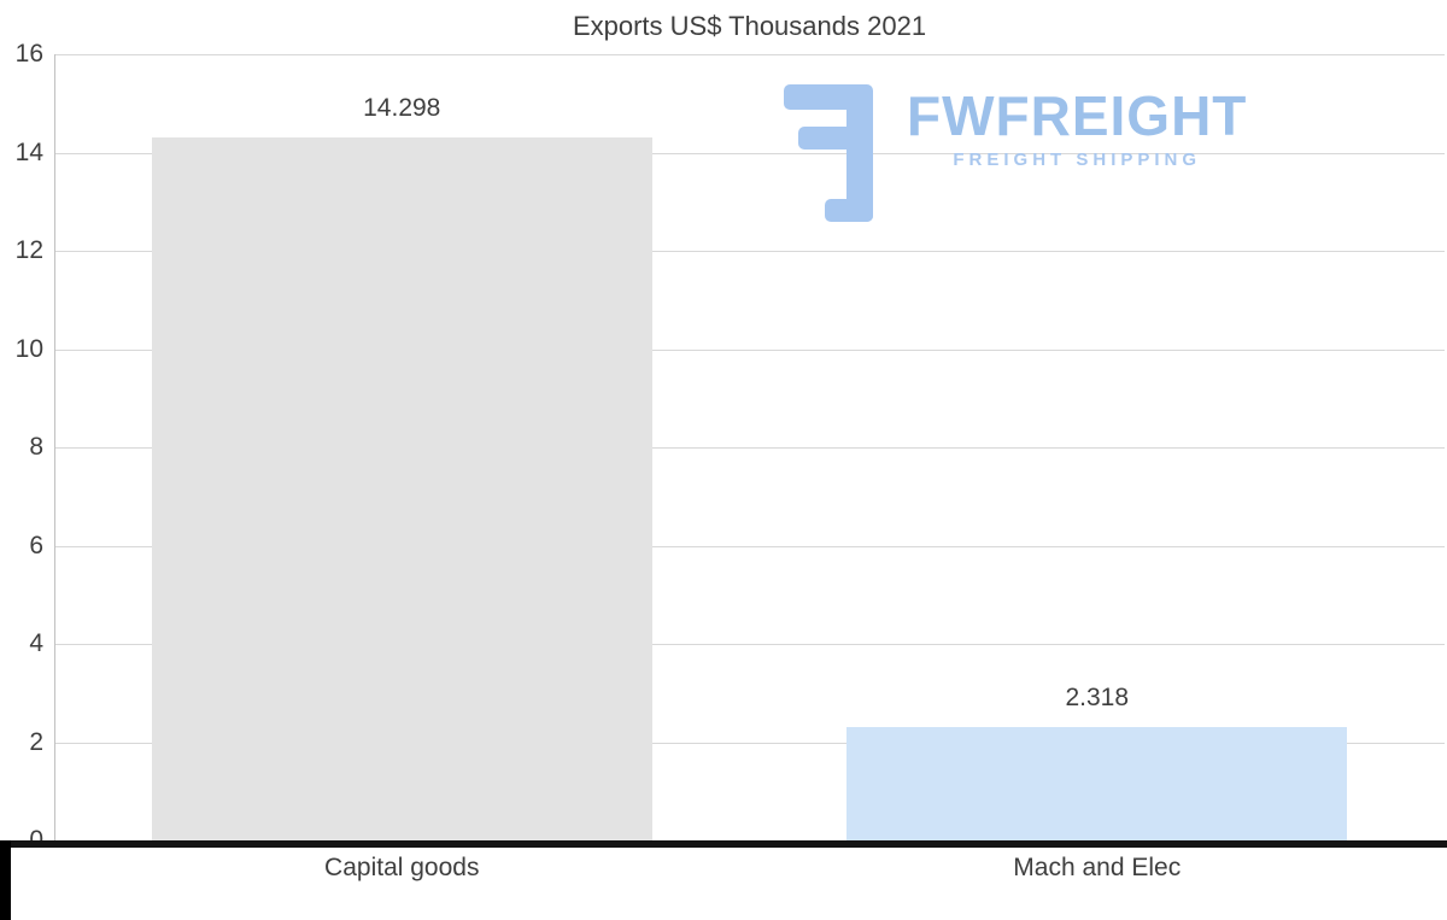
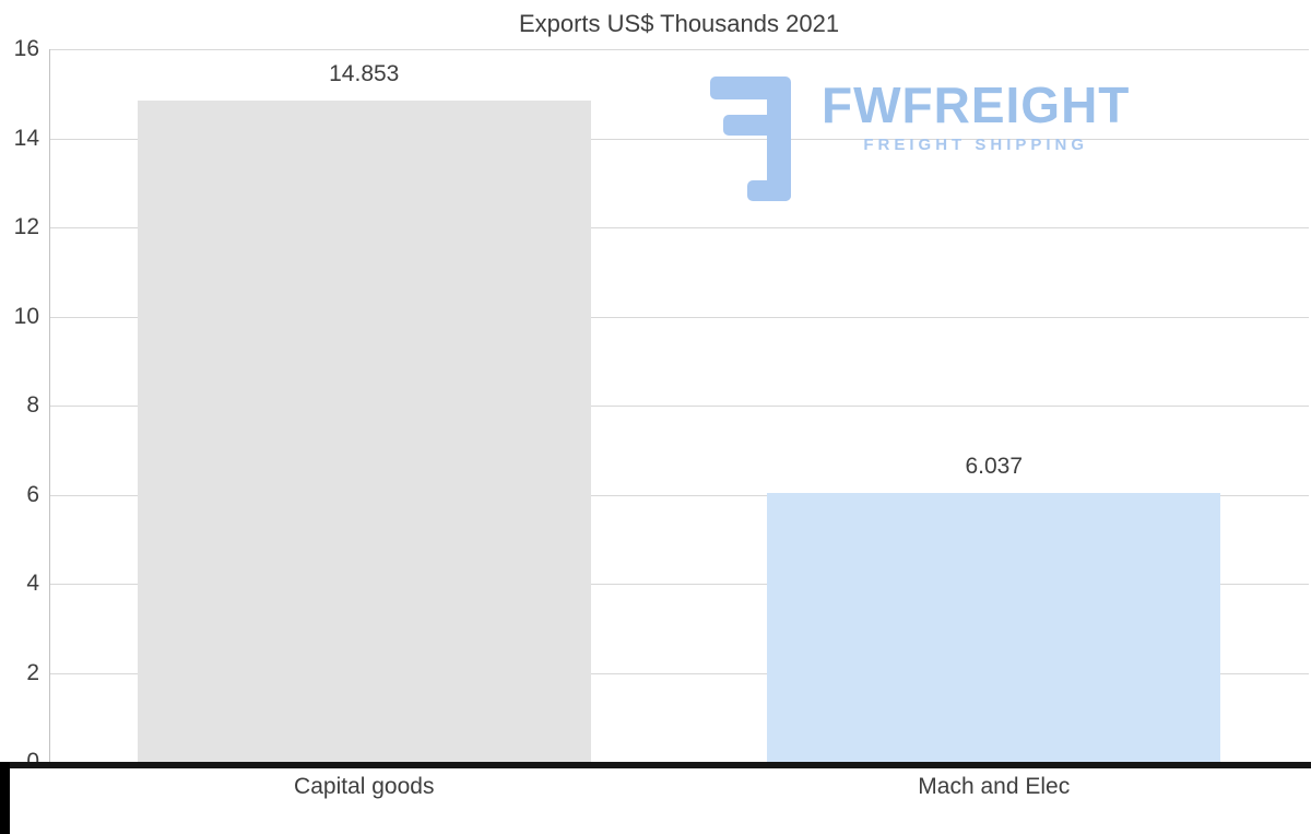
Capital goods: 14.298 -> 14.853
Mach and Elec: 2.318 -> 6.037
